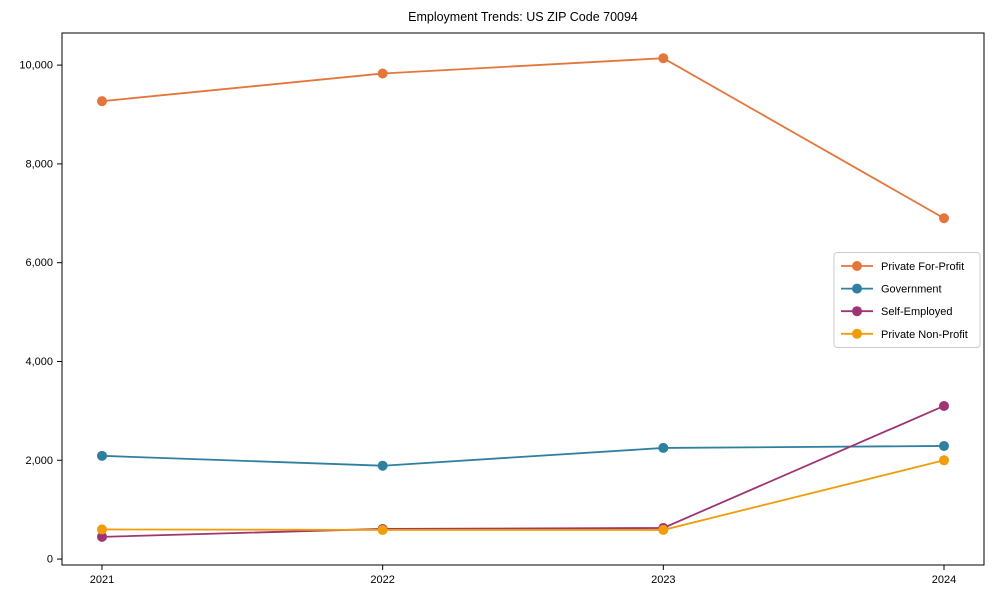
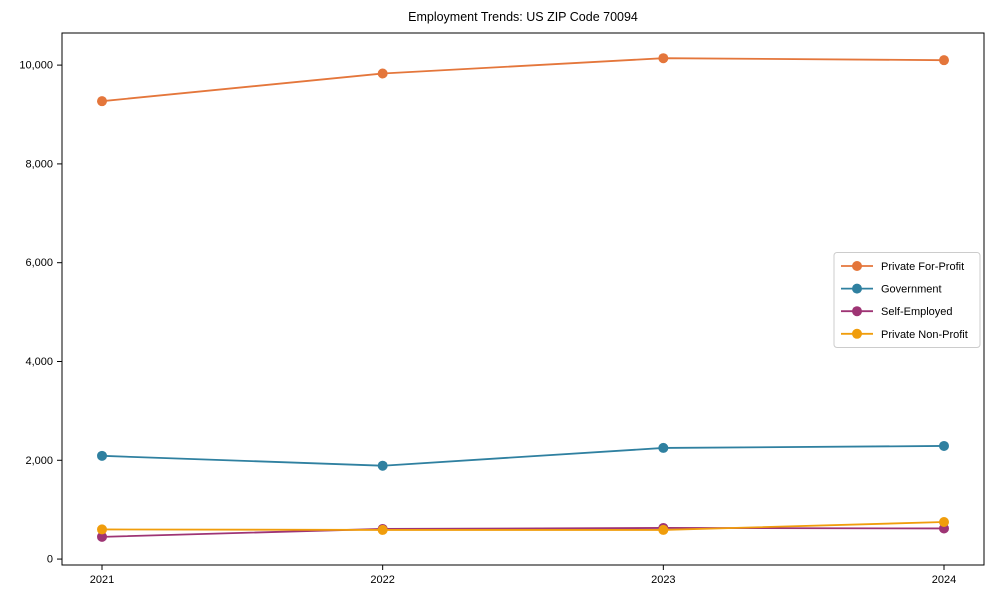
Private For-Profit/2024: 6900 -> 10100
Self-Employed/2024: 3100 -> 600
Private Non-Profit/2024: 2000 -> 800
